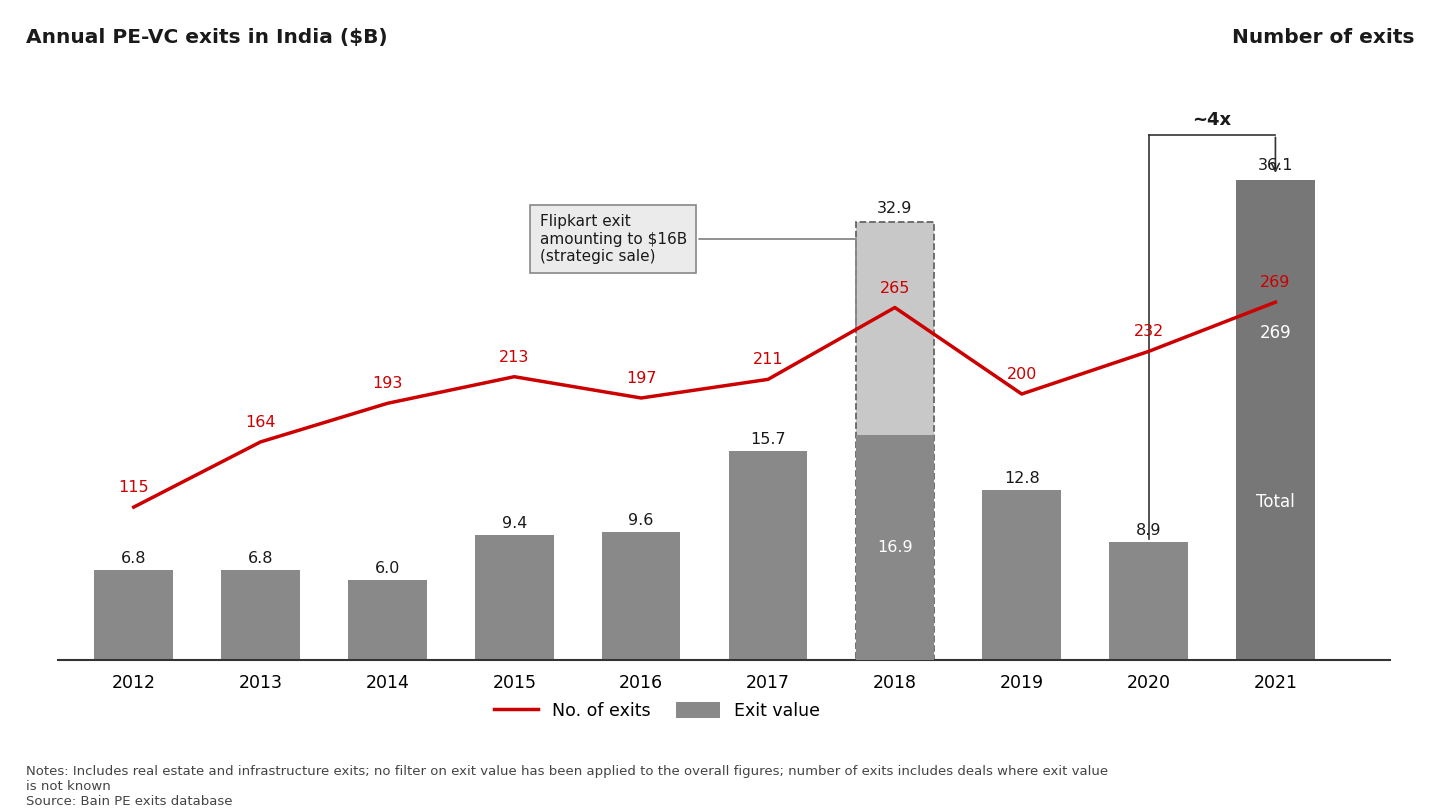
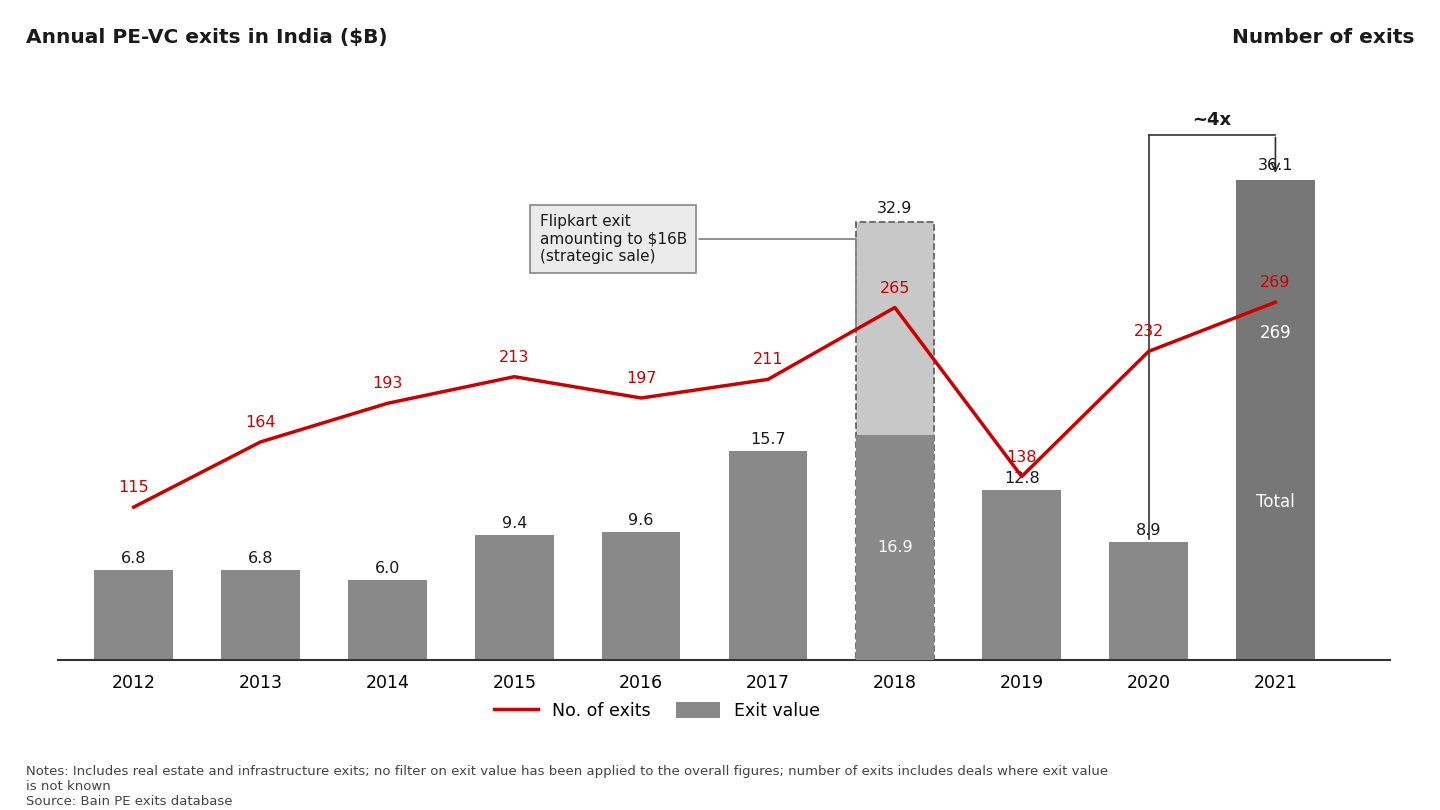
No. of exits/2019: 200 -> 138
